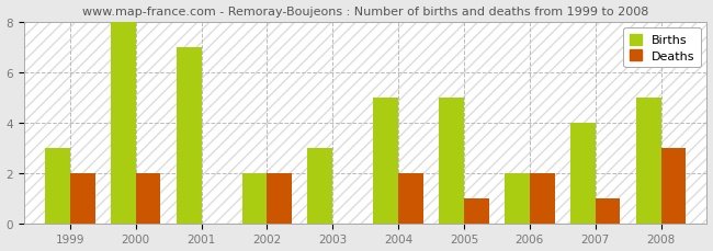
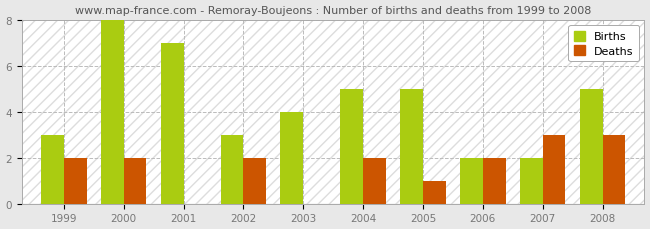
Births/2002: 2 -> 3
Births/2003: 3 -> 4
Births/2007: 4 -> 2
Deaths/2007: 1 -> 3
